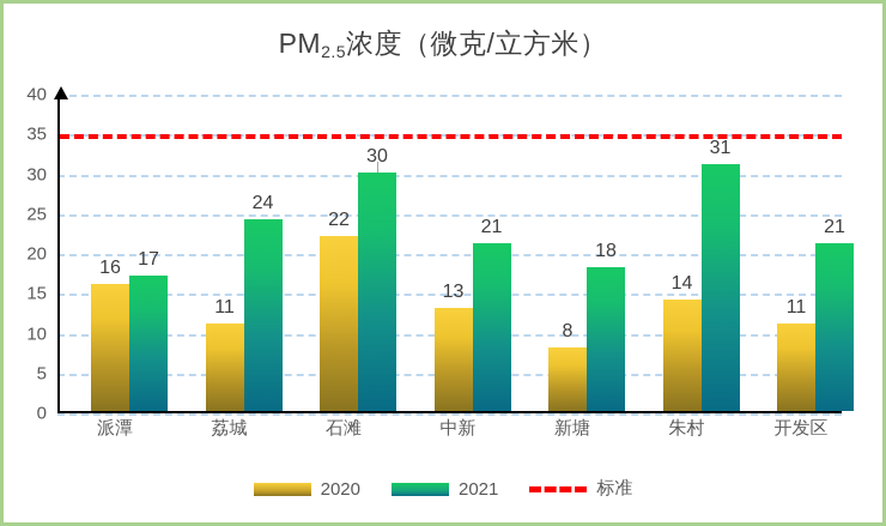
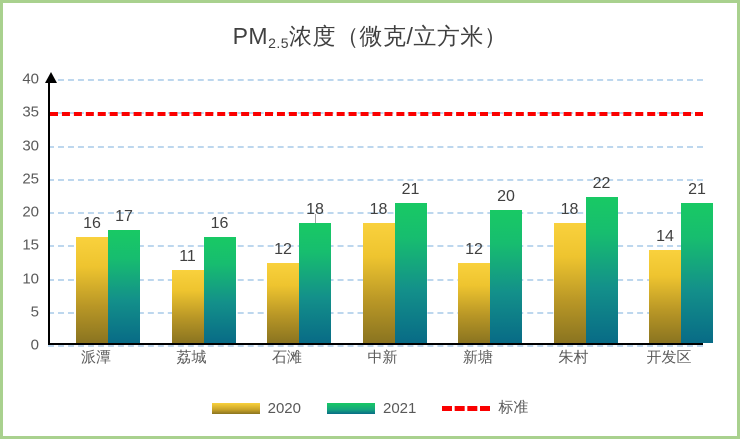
2021/荔城: 24 -> 16
2020/石滩: 22 -> 12
2021/石滩: 30 -> 18
2020/中新: 13 -> 18
2020/新塘: 8 -> 12
2021/新塘: 18 -> 20
2020/朱村: 14 -> 18
2021/朱村: 31 -> 22
2020/开发区: 11 -> 14
